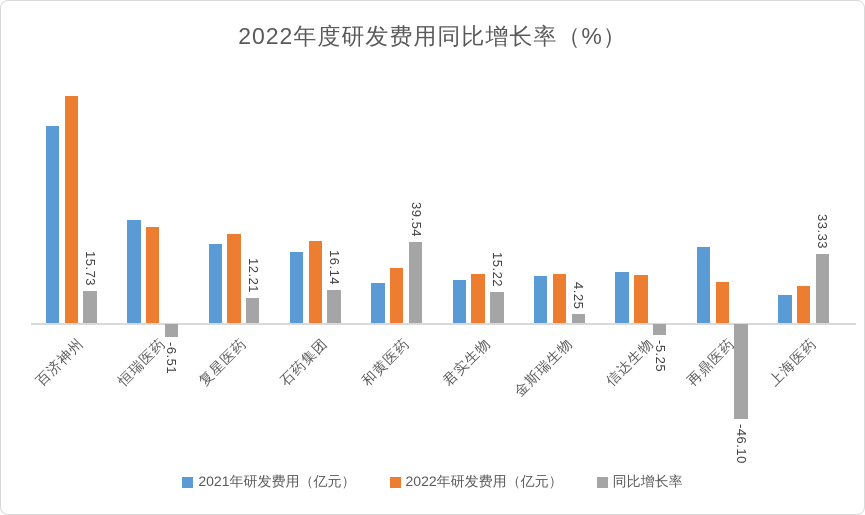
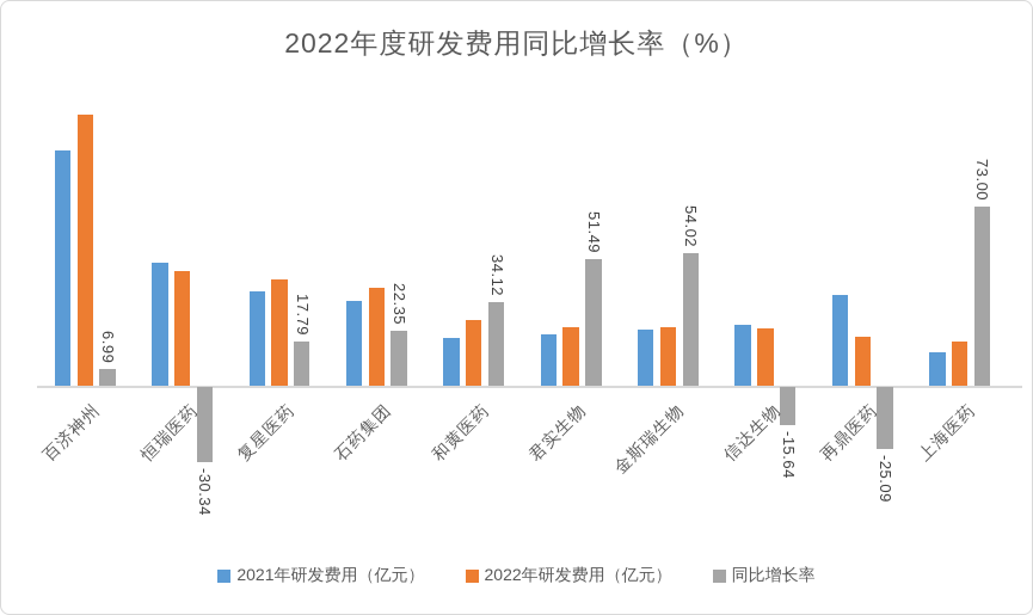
同比增长率/百济神州: 15.73 -> 6.99
同比增长率/恒瑞医药: -6.51 -> -30.34
同比增长率/复星医药: 12.21 -> 17.79
同比增长率/石药集团: 16.14 -> 22.35
同比增长率/和黄医药: 39.54 -> 34.12
同比增长率/君实生物: 15.22 -> 51.49
同比增长率/金斯瑞生物: 4.25 -> 54.02
同比增长率/信达生物: -5.25 -> -15.64
同比增长率/再鼎医药: -46.10 -> -25.09
同比增长率/上海医药: 33.33 -> 73.00
